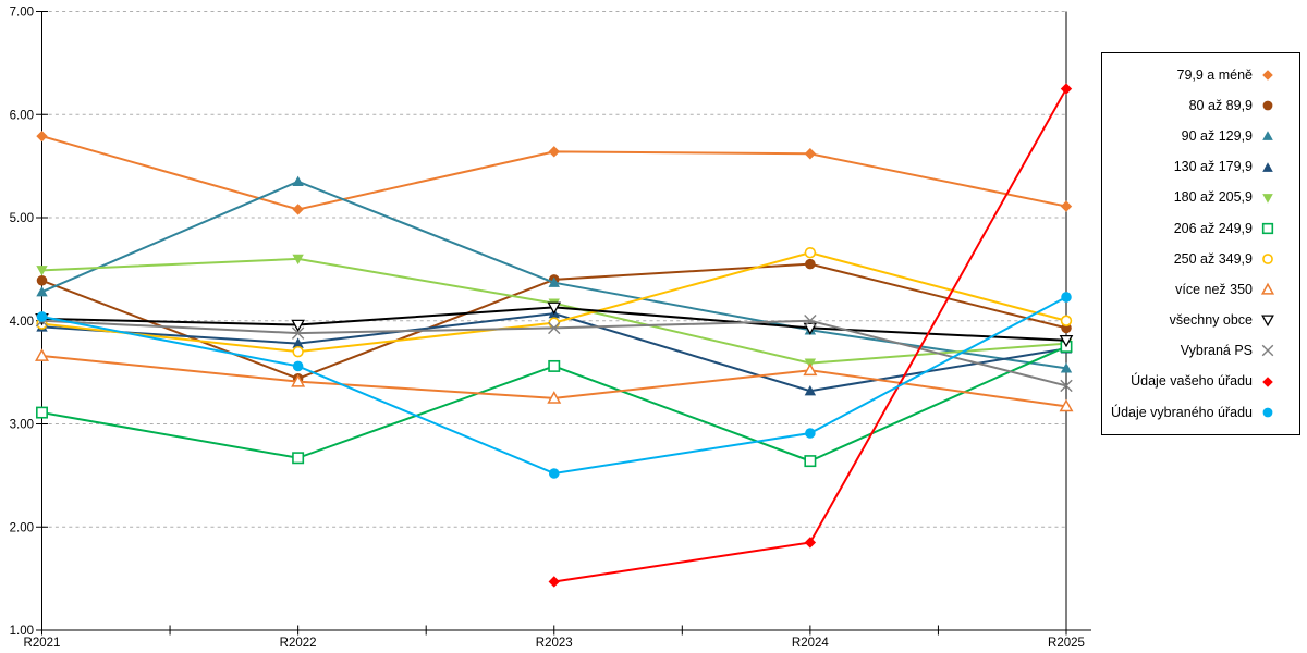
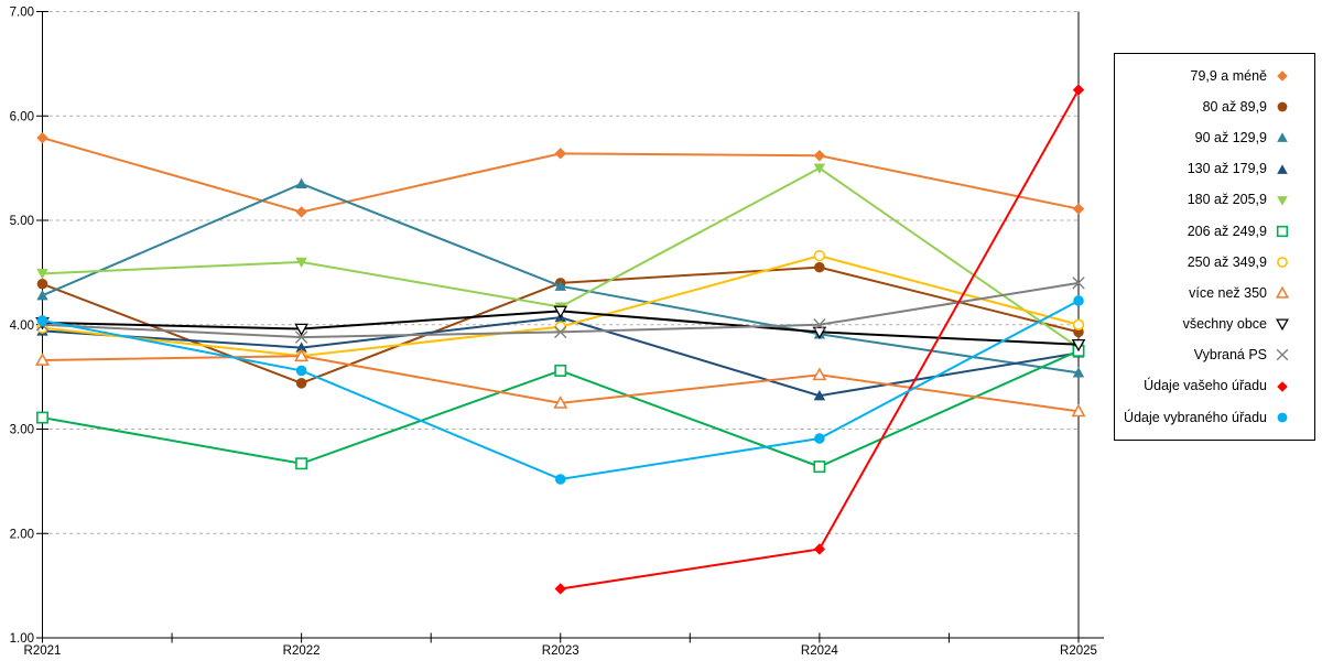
více než 350/R2022: 3.4 -> 3.7
180 až 205,9/R2024: 3.6 -> 5.5
Vybraná PS/R2025: 3.4 -> 4.4
